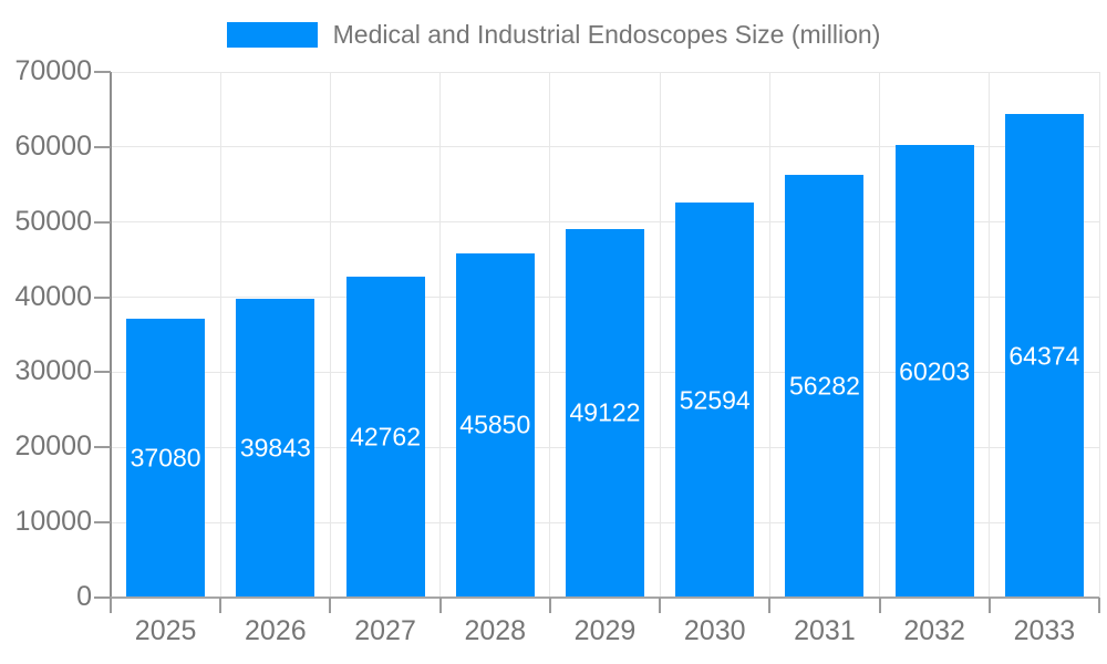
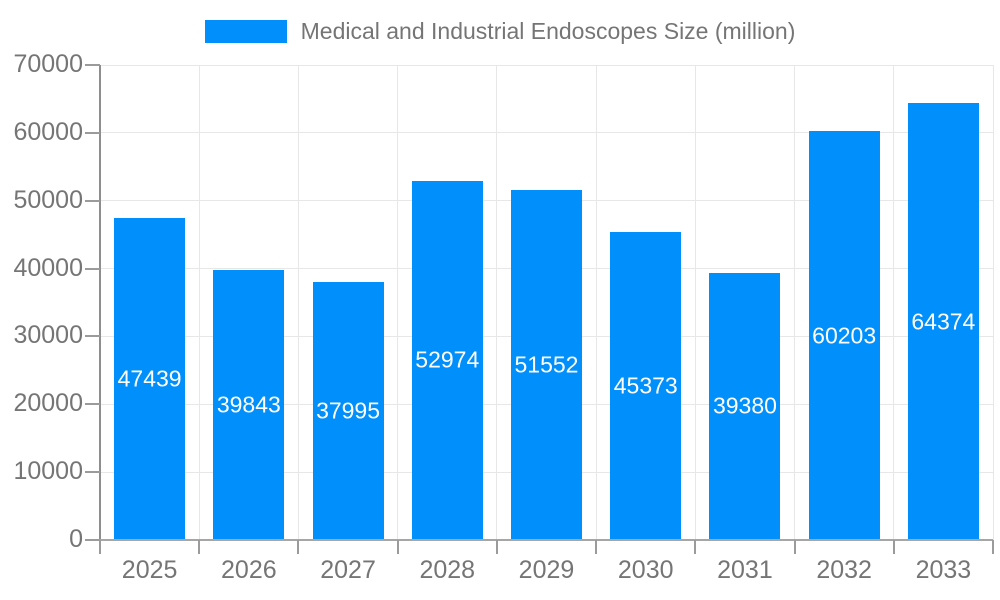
2025: 37080 -> 47439
2027: 42762 -> 37995
2028: 45850 -> 52974
2029: 49122 -> 51552
2030: 52594 -> 45373
2031: 56282 -> 39380
